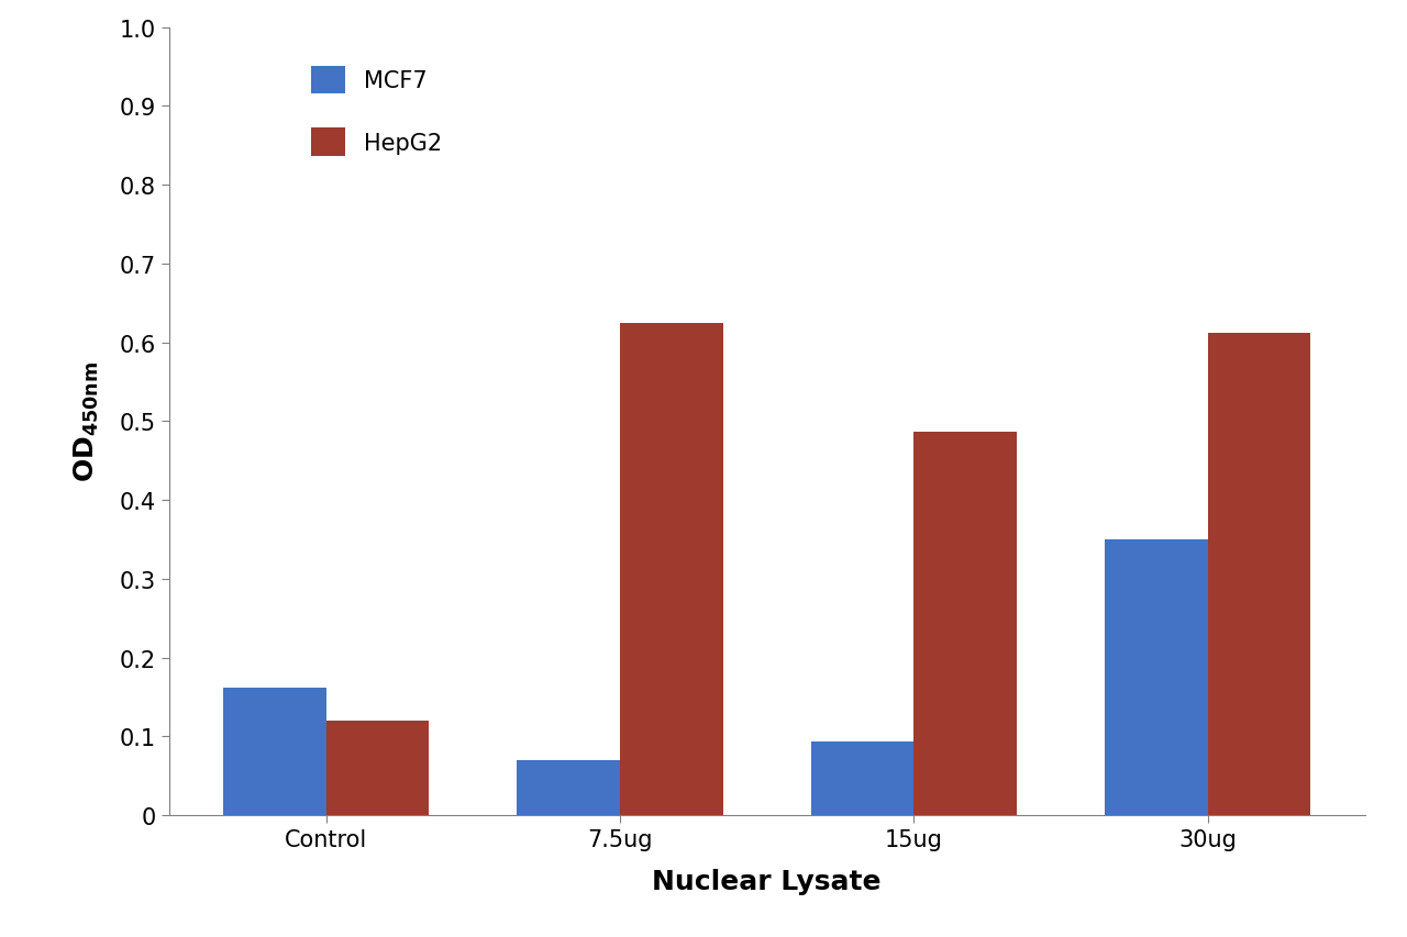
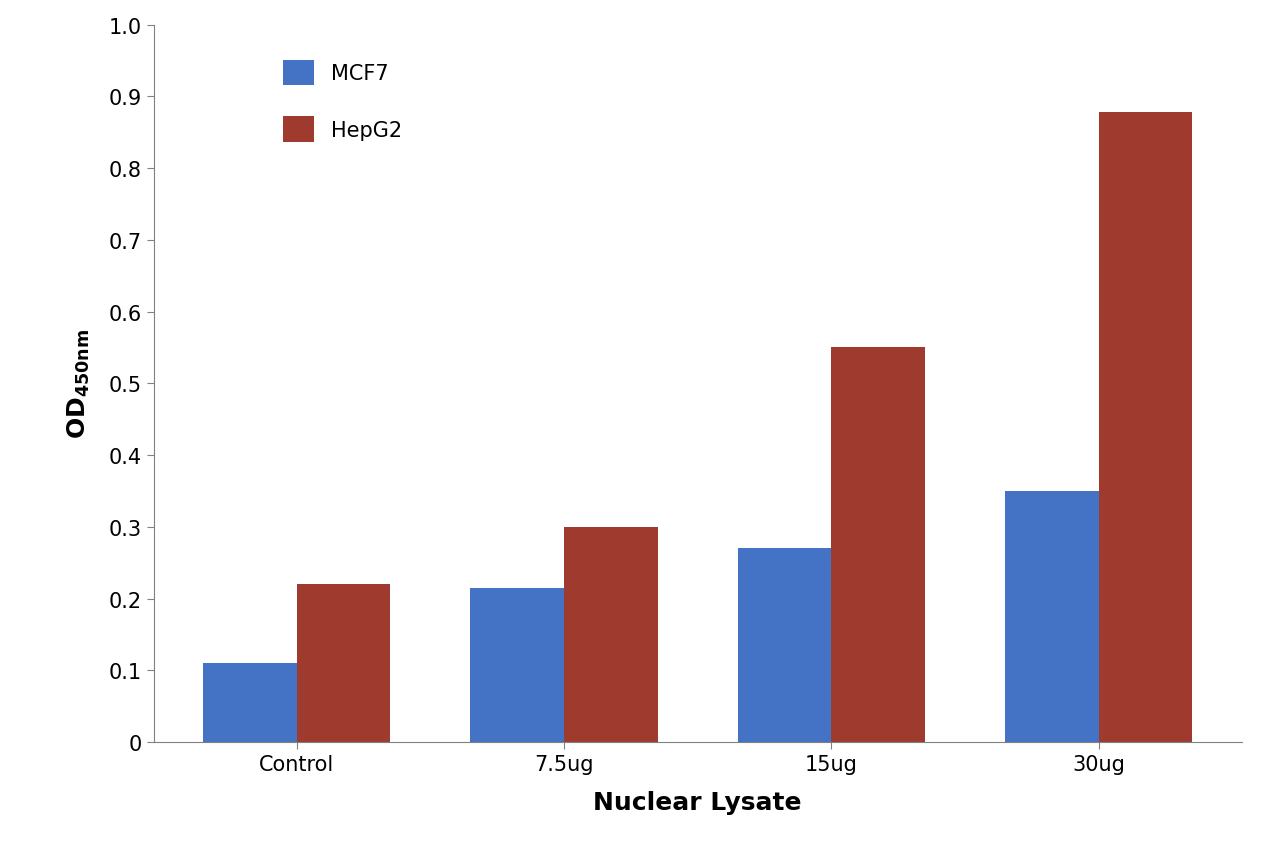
MCF7/Control: 0.162 -> 0.110
HepG2/Control: 0.120 -> 0.220
MCF7/7.5ug: 0.070 -> 0.215
HepG2/7.5ug: 0.624 -> 0.300
MCF7/15ug: 0.094 -> 0.270
HepG2/15ug: 0.486 -> 0.550
HepG2/30ug: 0.612 -> 0.878
